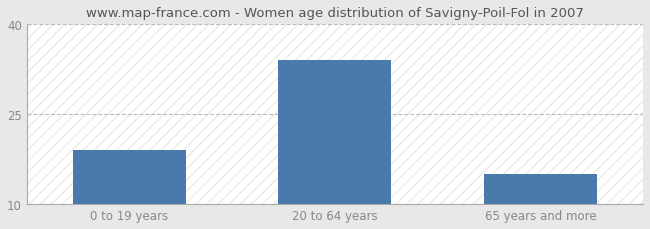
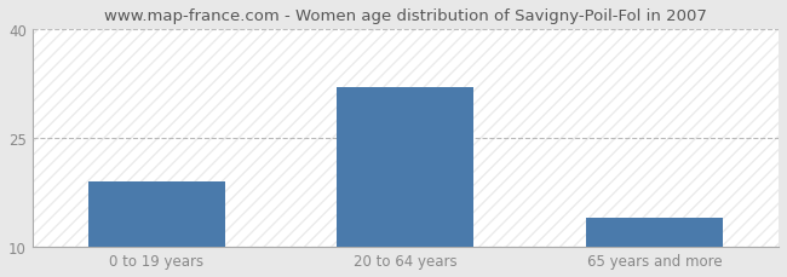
20 to 64 years: 34 -> 32
65 years and more: 15 -> 14
